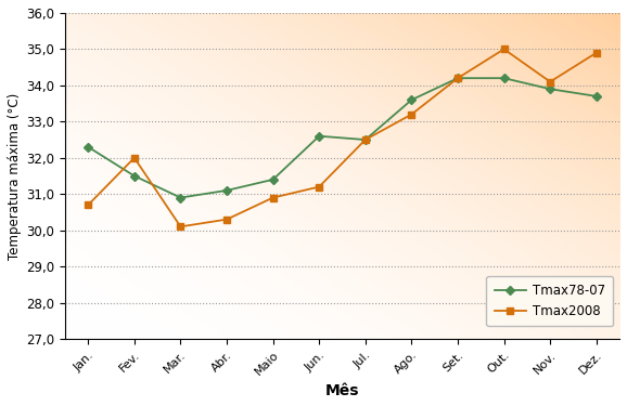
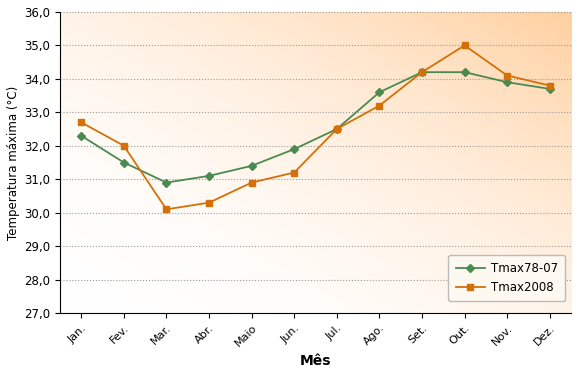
Tmax2008/Jan.: 30,7 -> 32,7
Tmax78-07/Jun.: 32,6 -> 31,9
Tmax2008/Dez.: 34,9 -> 33,8
